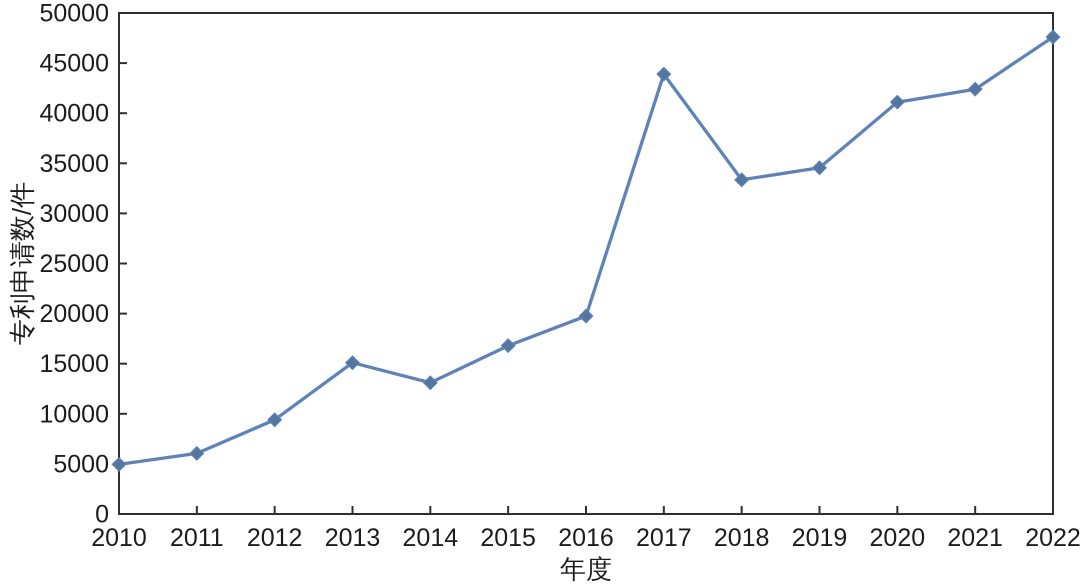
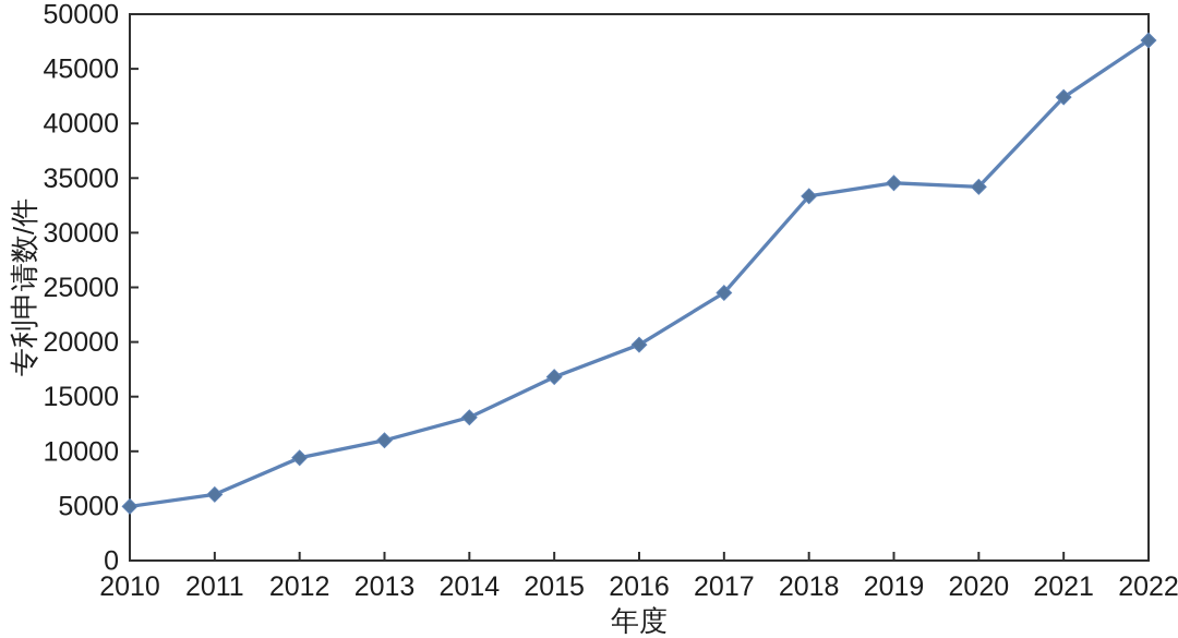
2013: 15100 -> 11000
2017: 43900 -> 24500
2020: 41100 -> 34200
